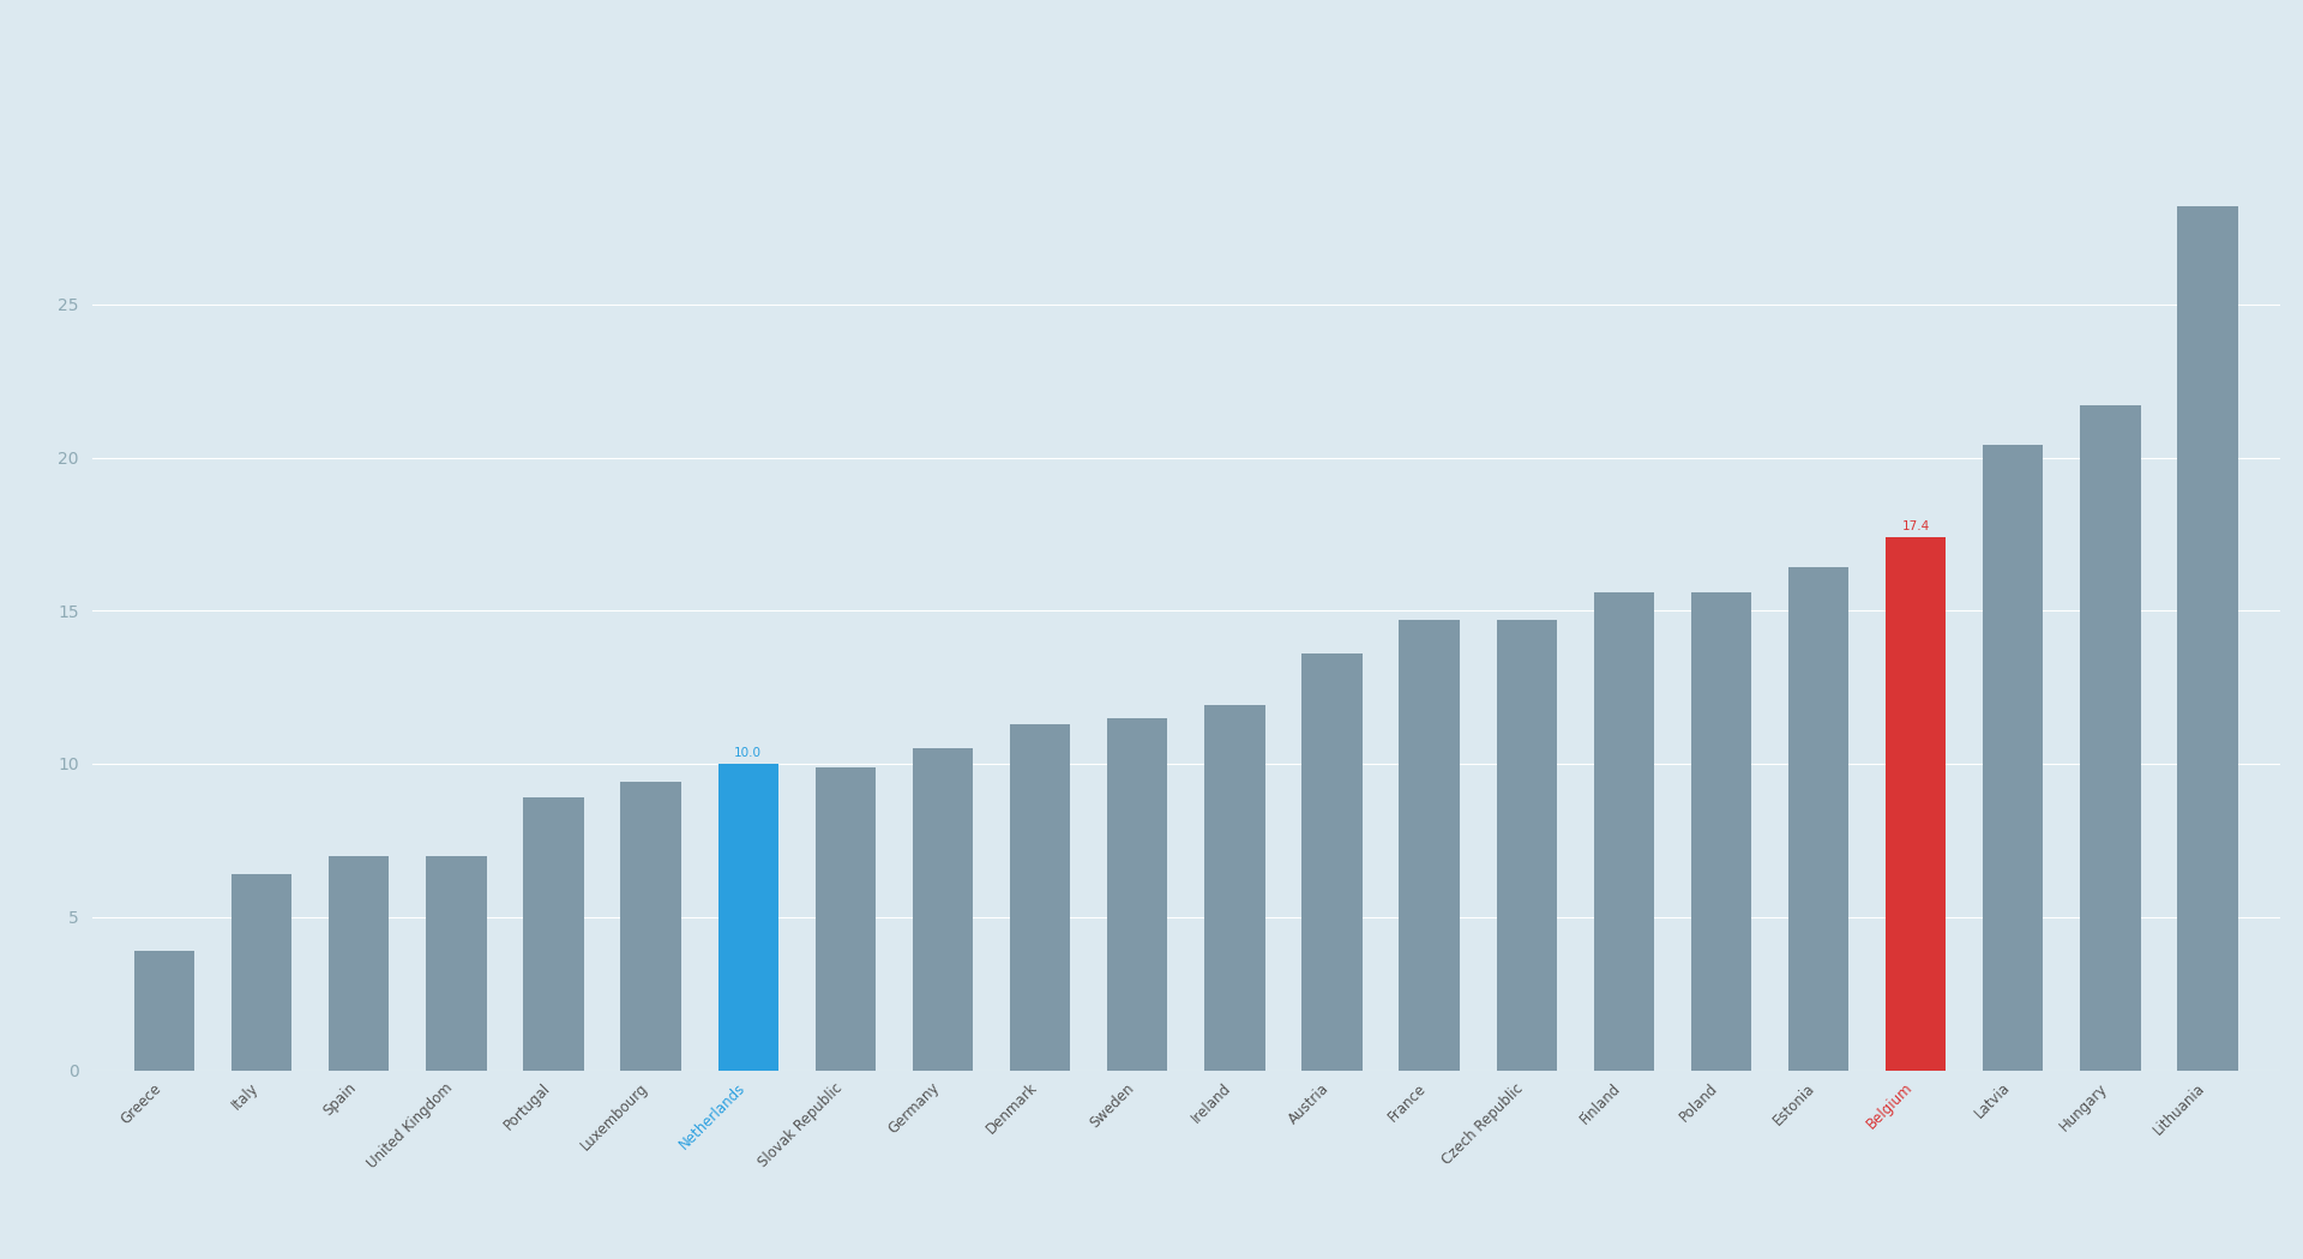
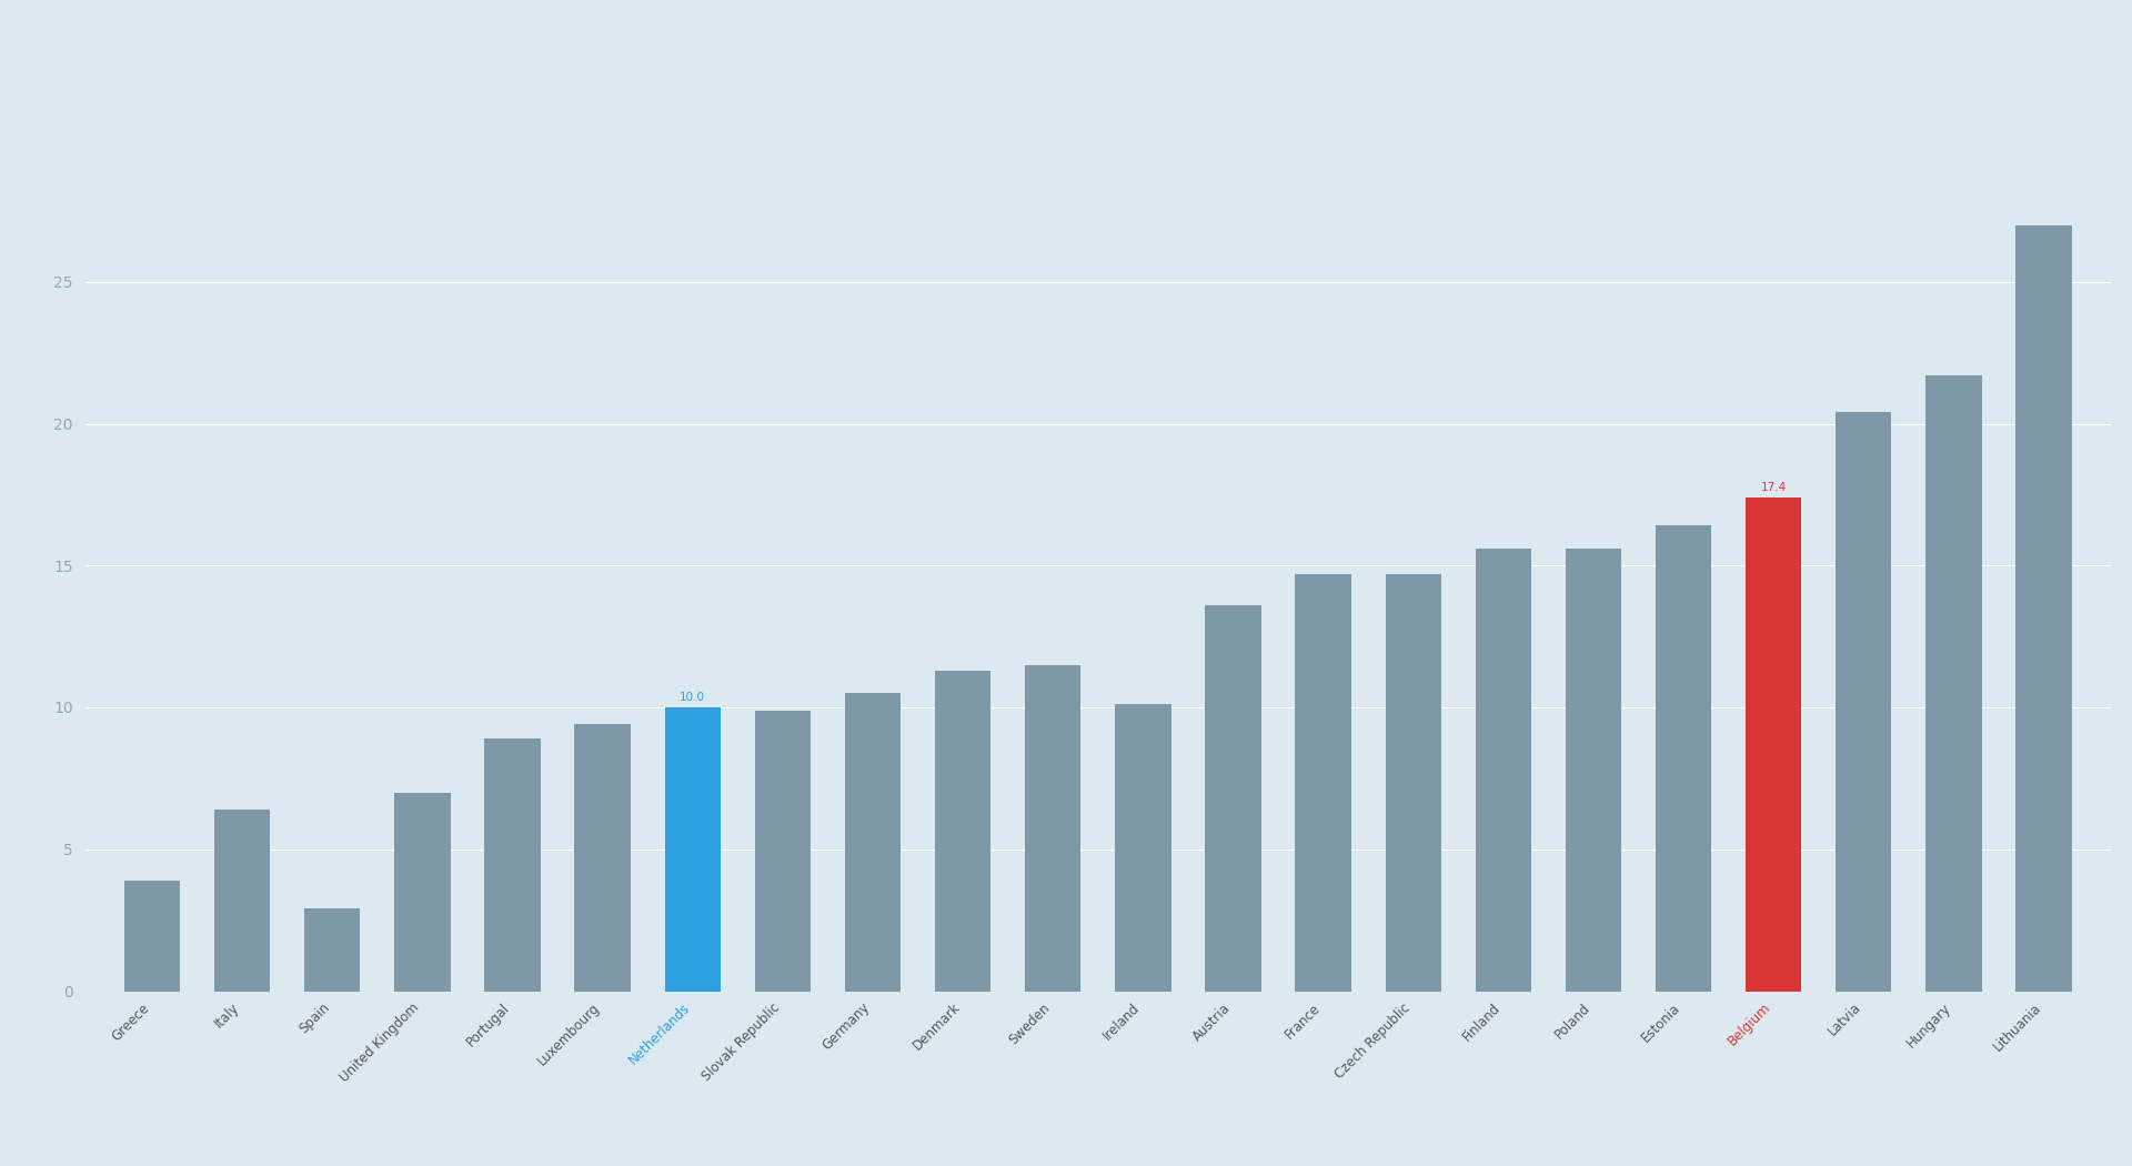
Spain: 7.0 -> 2.9
Ireland: 11.9 -> 10.1
Lithuania: 28.2 -> 27.0
